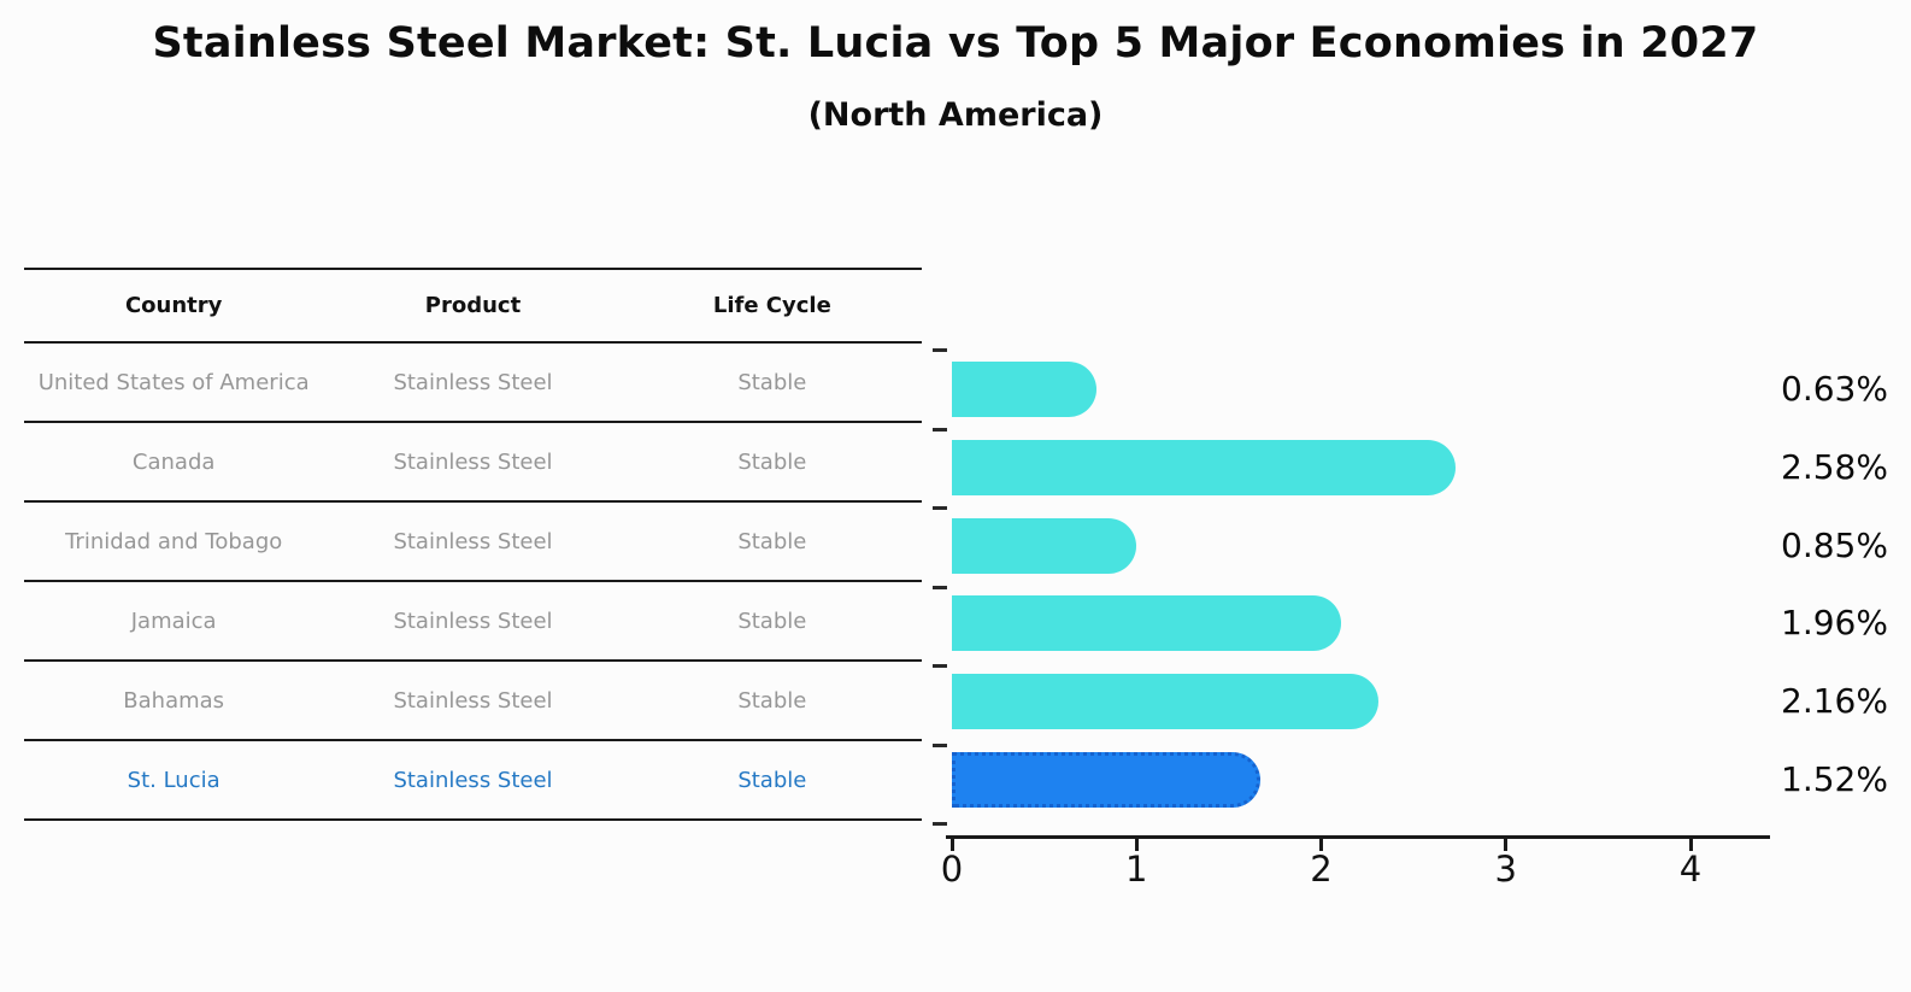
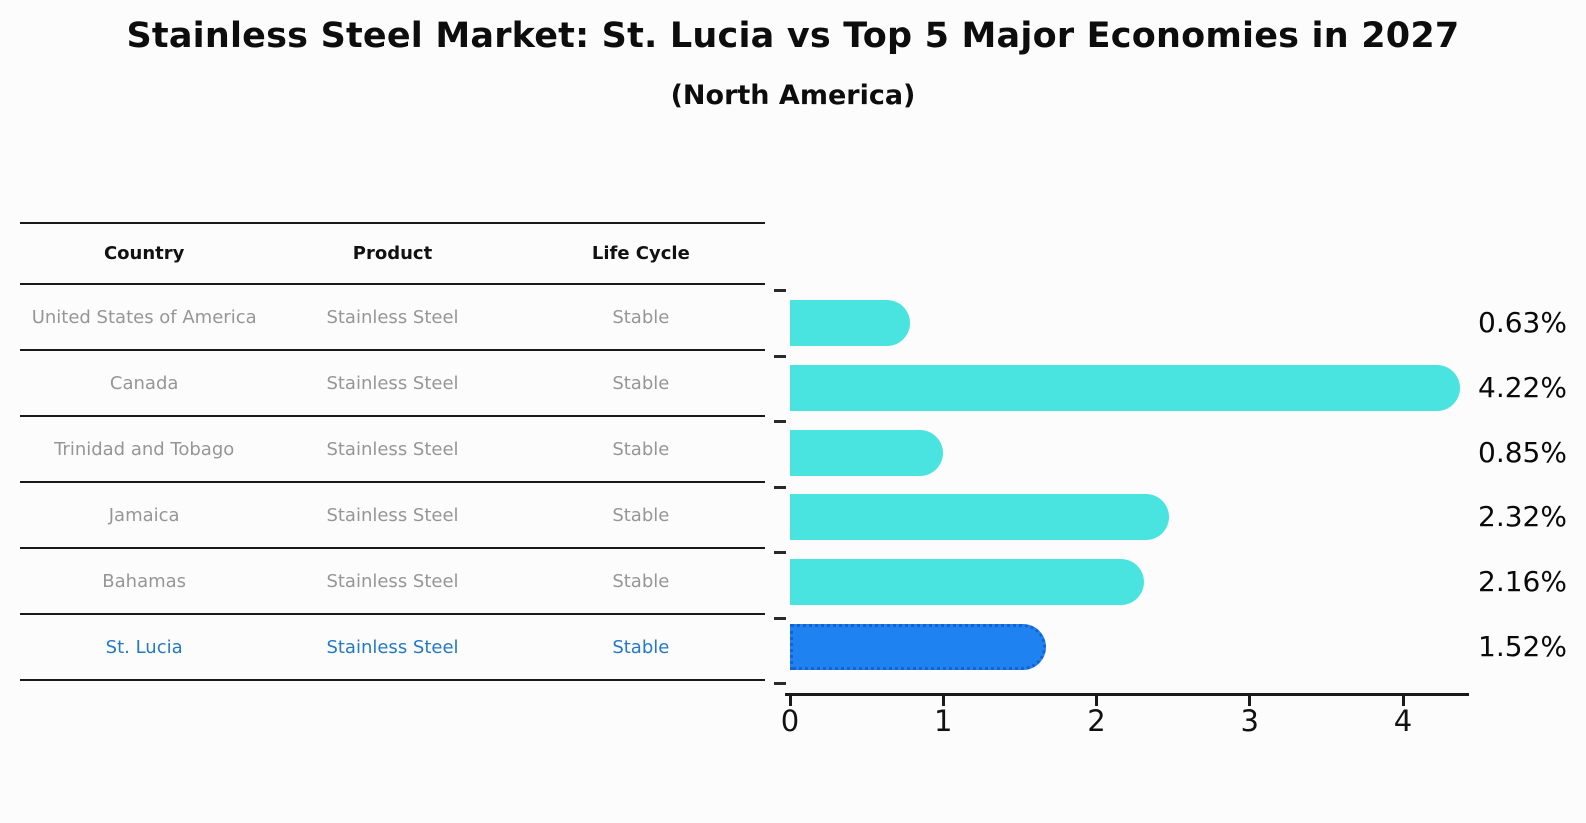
Canada: 2.58% -> 4.22%
Jamaica: 1.96% -> 2.32%
